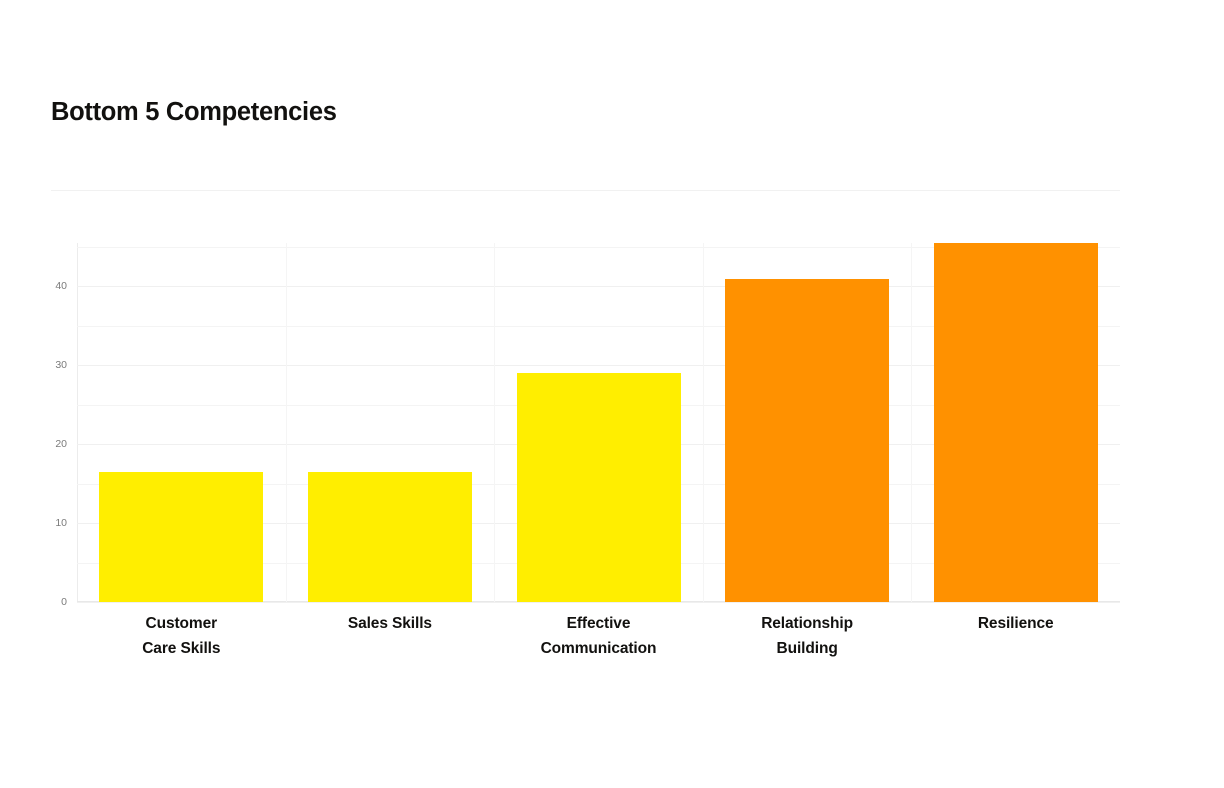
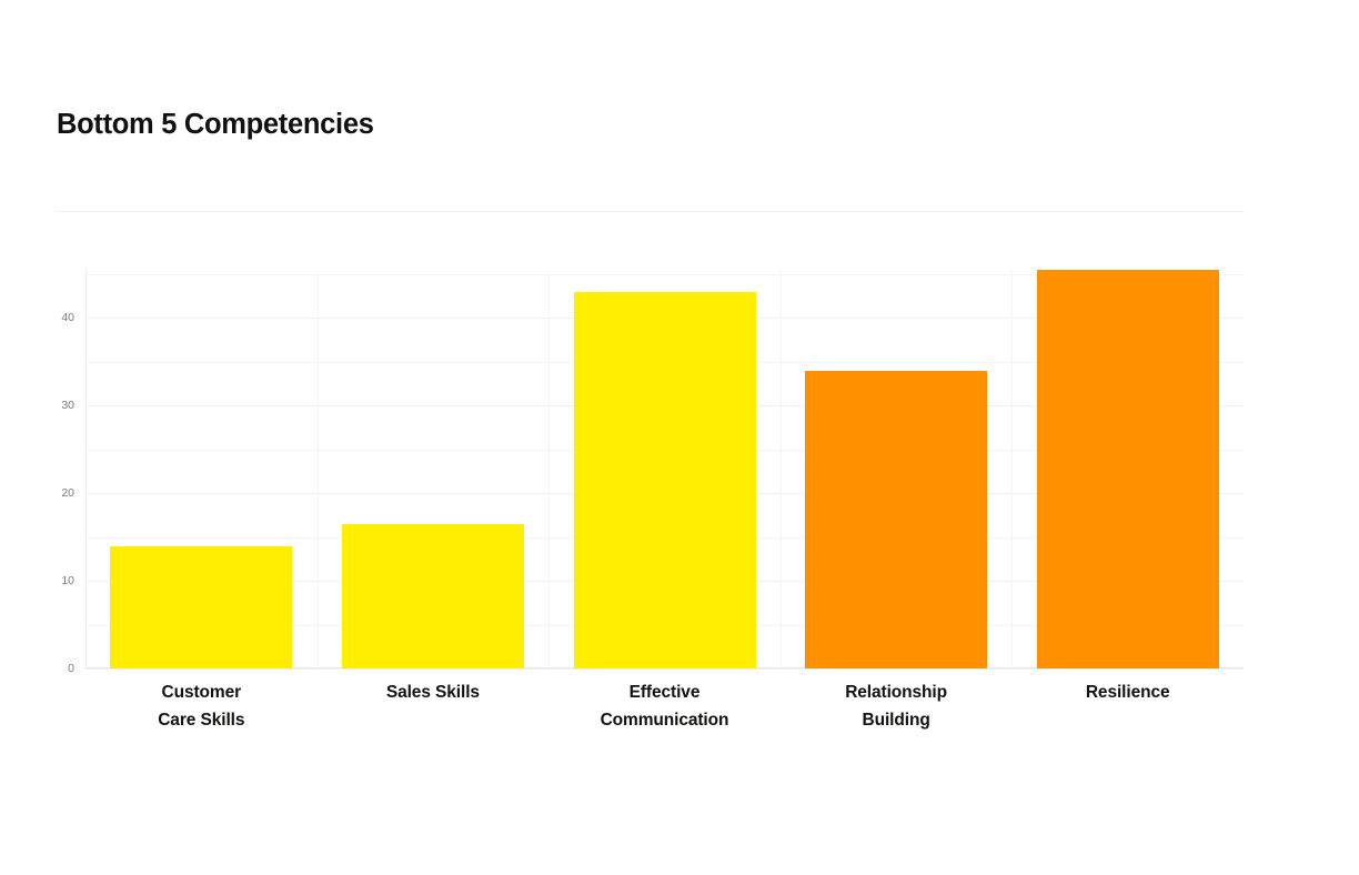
Customer Care Skills: 16 -> 14
Effective Communication: 29 -> 43
Relationship Building: 41 -> 34
